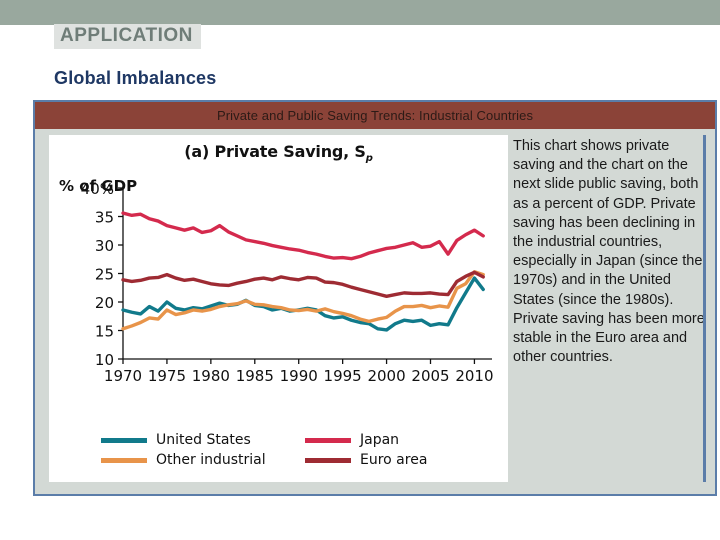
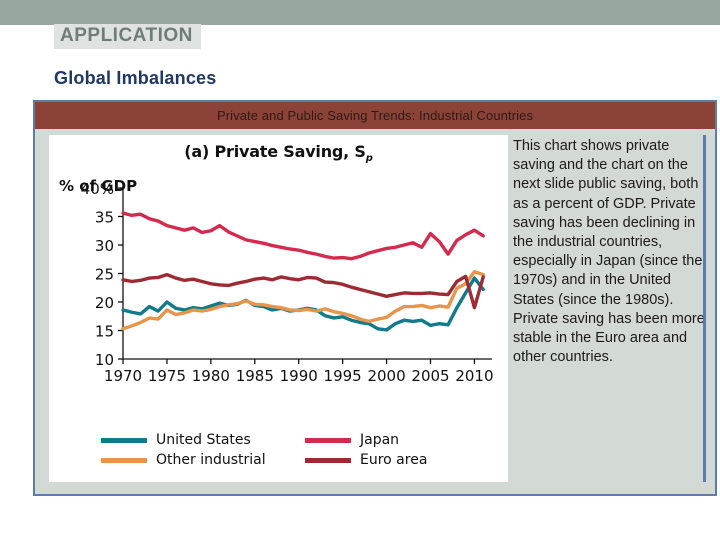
Japan/2005: 30% -> 32%
Euro area/2010: 25% -> 19%
